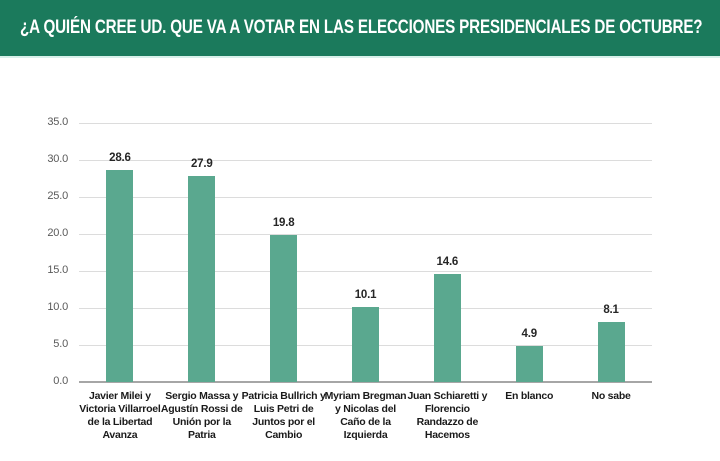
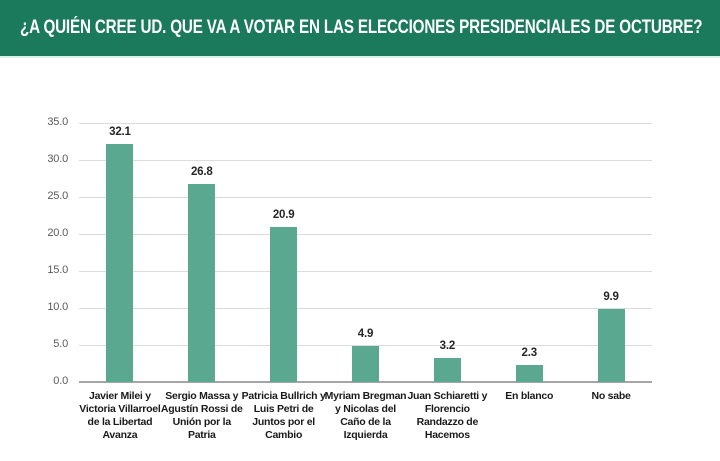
Javier Milei y Victoria Villarroel de la Libertad Avanza: 28.6 -> 32.1
Sergio Massa y Agustín Rossi de Unión por la Patria: 27.9 -> 26.8
Patricia Bullrich y Luis Petri de Juntos por el Cambio: 19.8 -> 20.9
Myriam Bregman y Nicolas del Caño de la Izquierda: 10.1 -> 4.9
Juan Schiaretti y Florencio Randazzo de Hacemos: 14.6 -> 3.2
En blanco: 4.9 -> 2.3
No sabe: 8.1 -> 9.9
